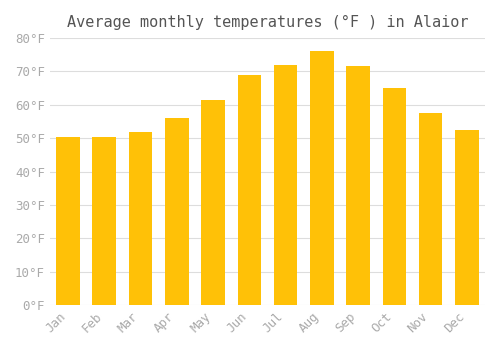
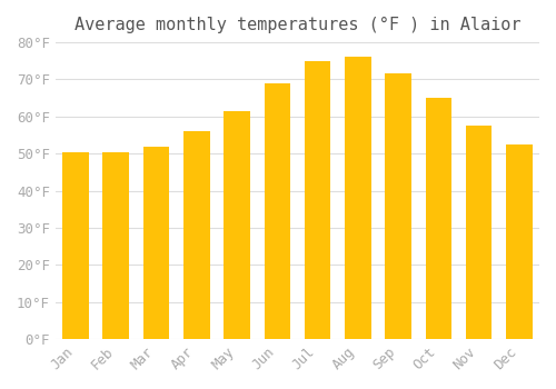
Jul: 72.0°F -> 75.0°F
